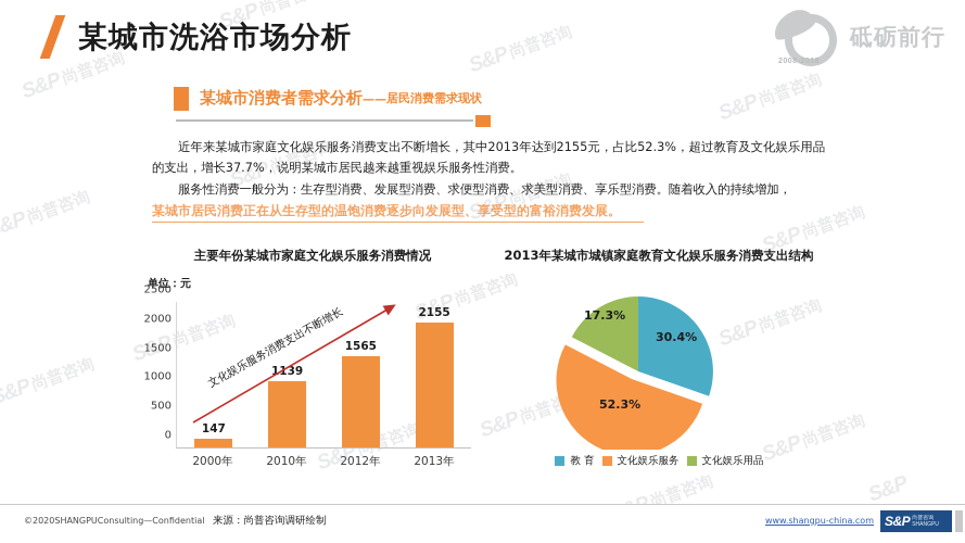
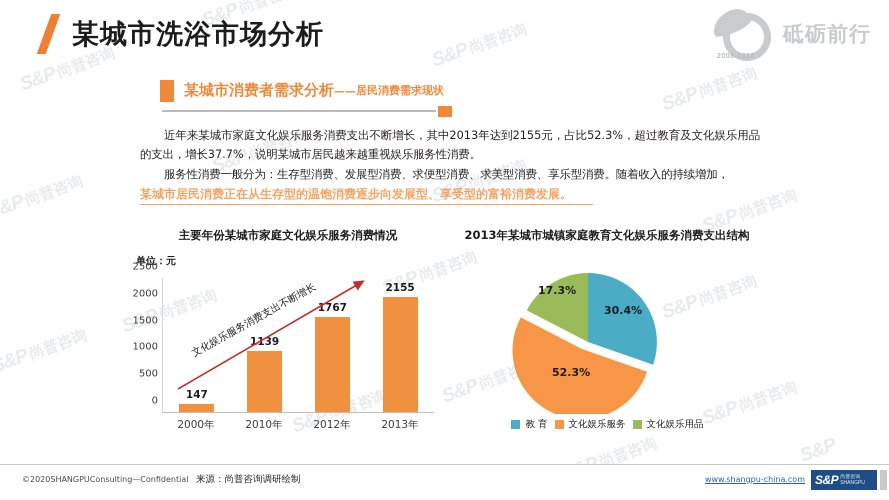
主要年份某城市家庭文化娱乐服务消费情况/2012年: 1565 -> 1767
